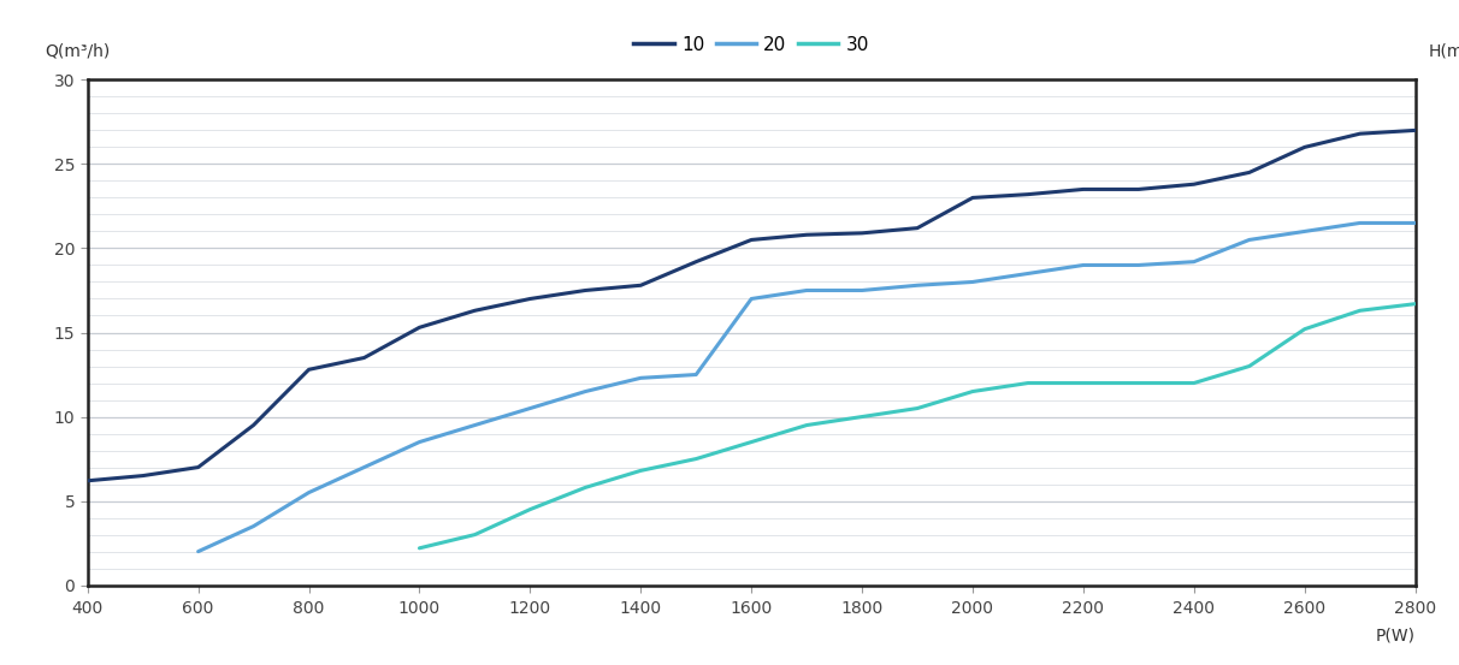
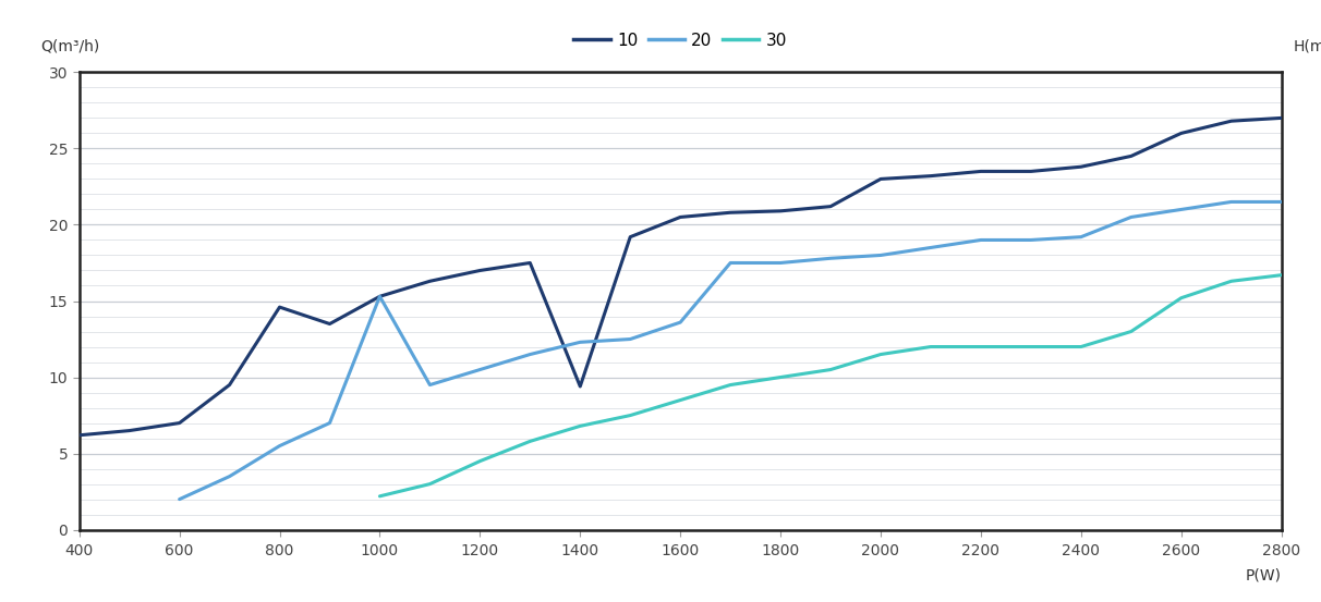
10/800: 12.8 -> 14.6
20/1000: 8.5 -> 15.3
10/1400: 17.8 -> 9.4
20/1600: 17.0 -> 13.6
